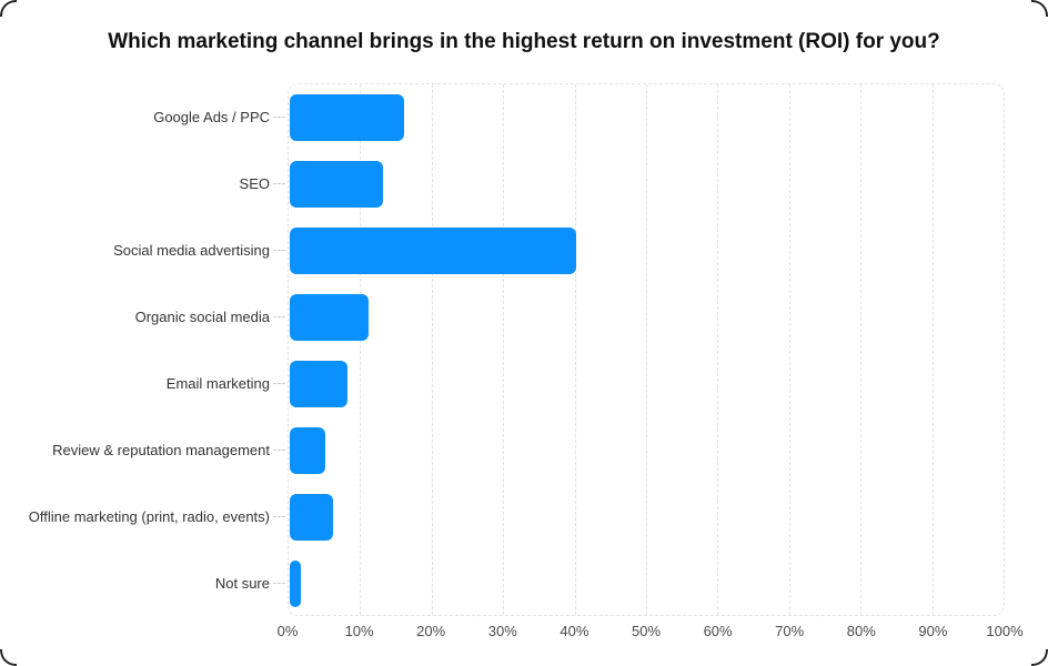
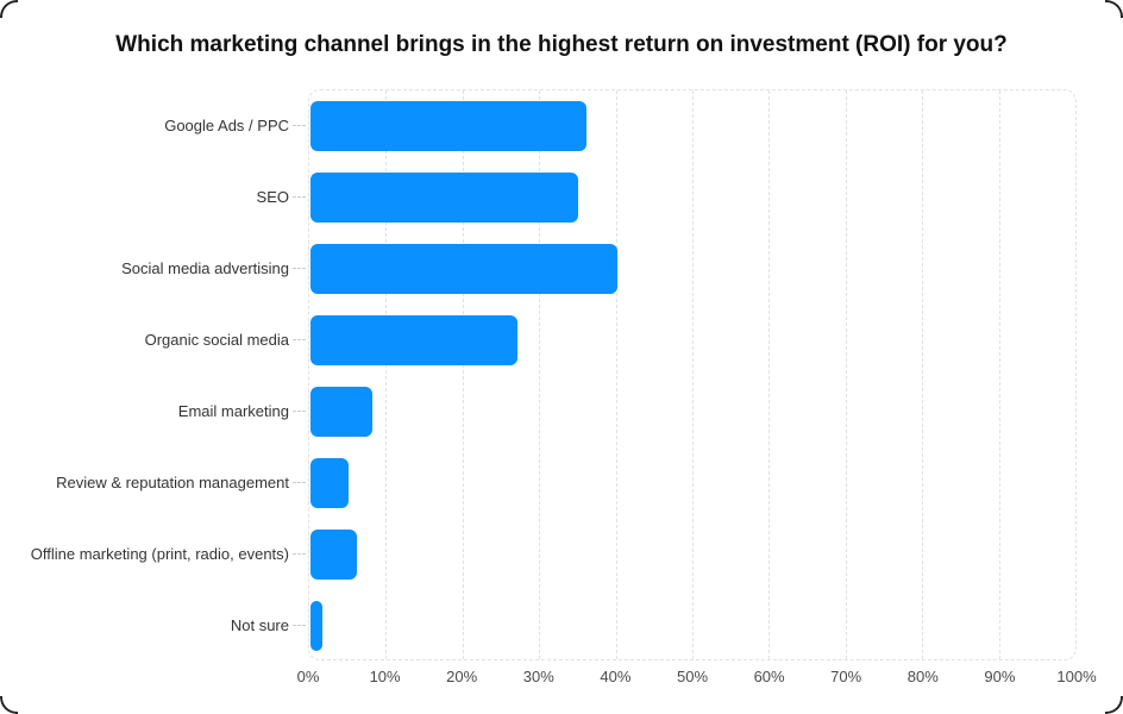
Google Ads / PPC: 16% -> 36%
SEO: 13% -> 35%
Organic social media: 11% -> 27%
